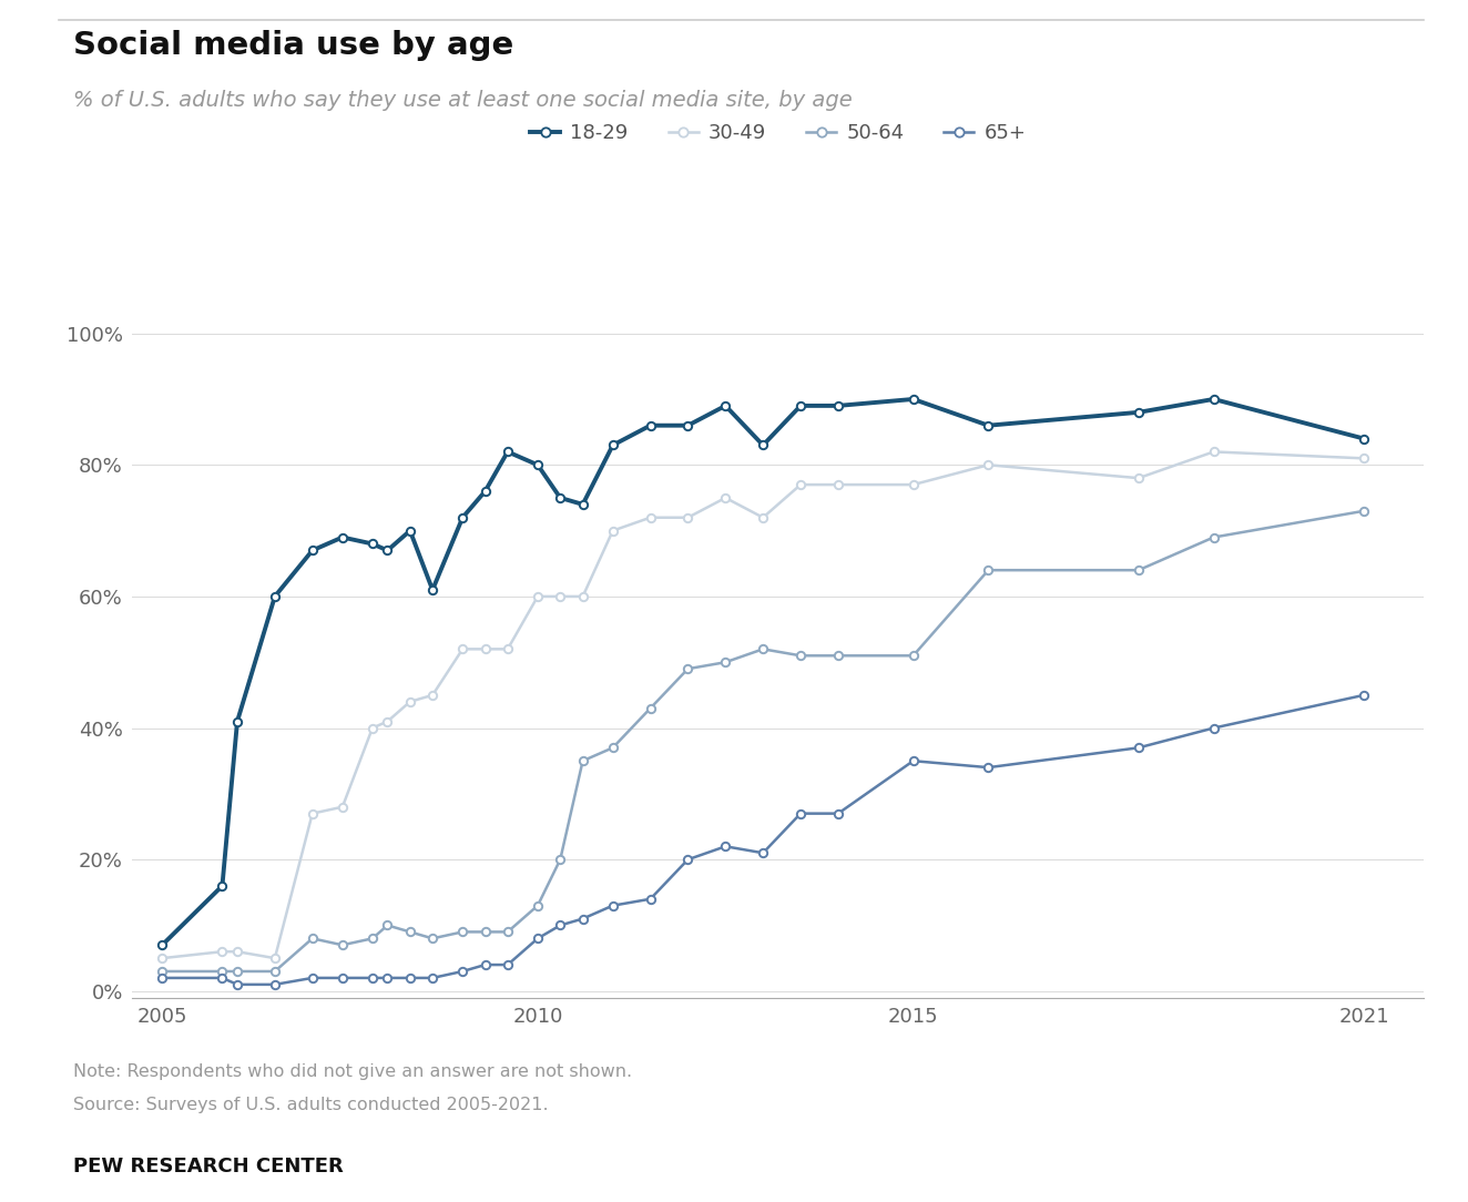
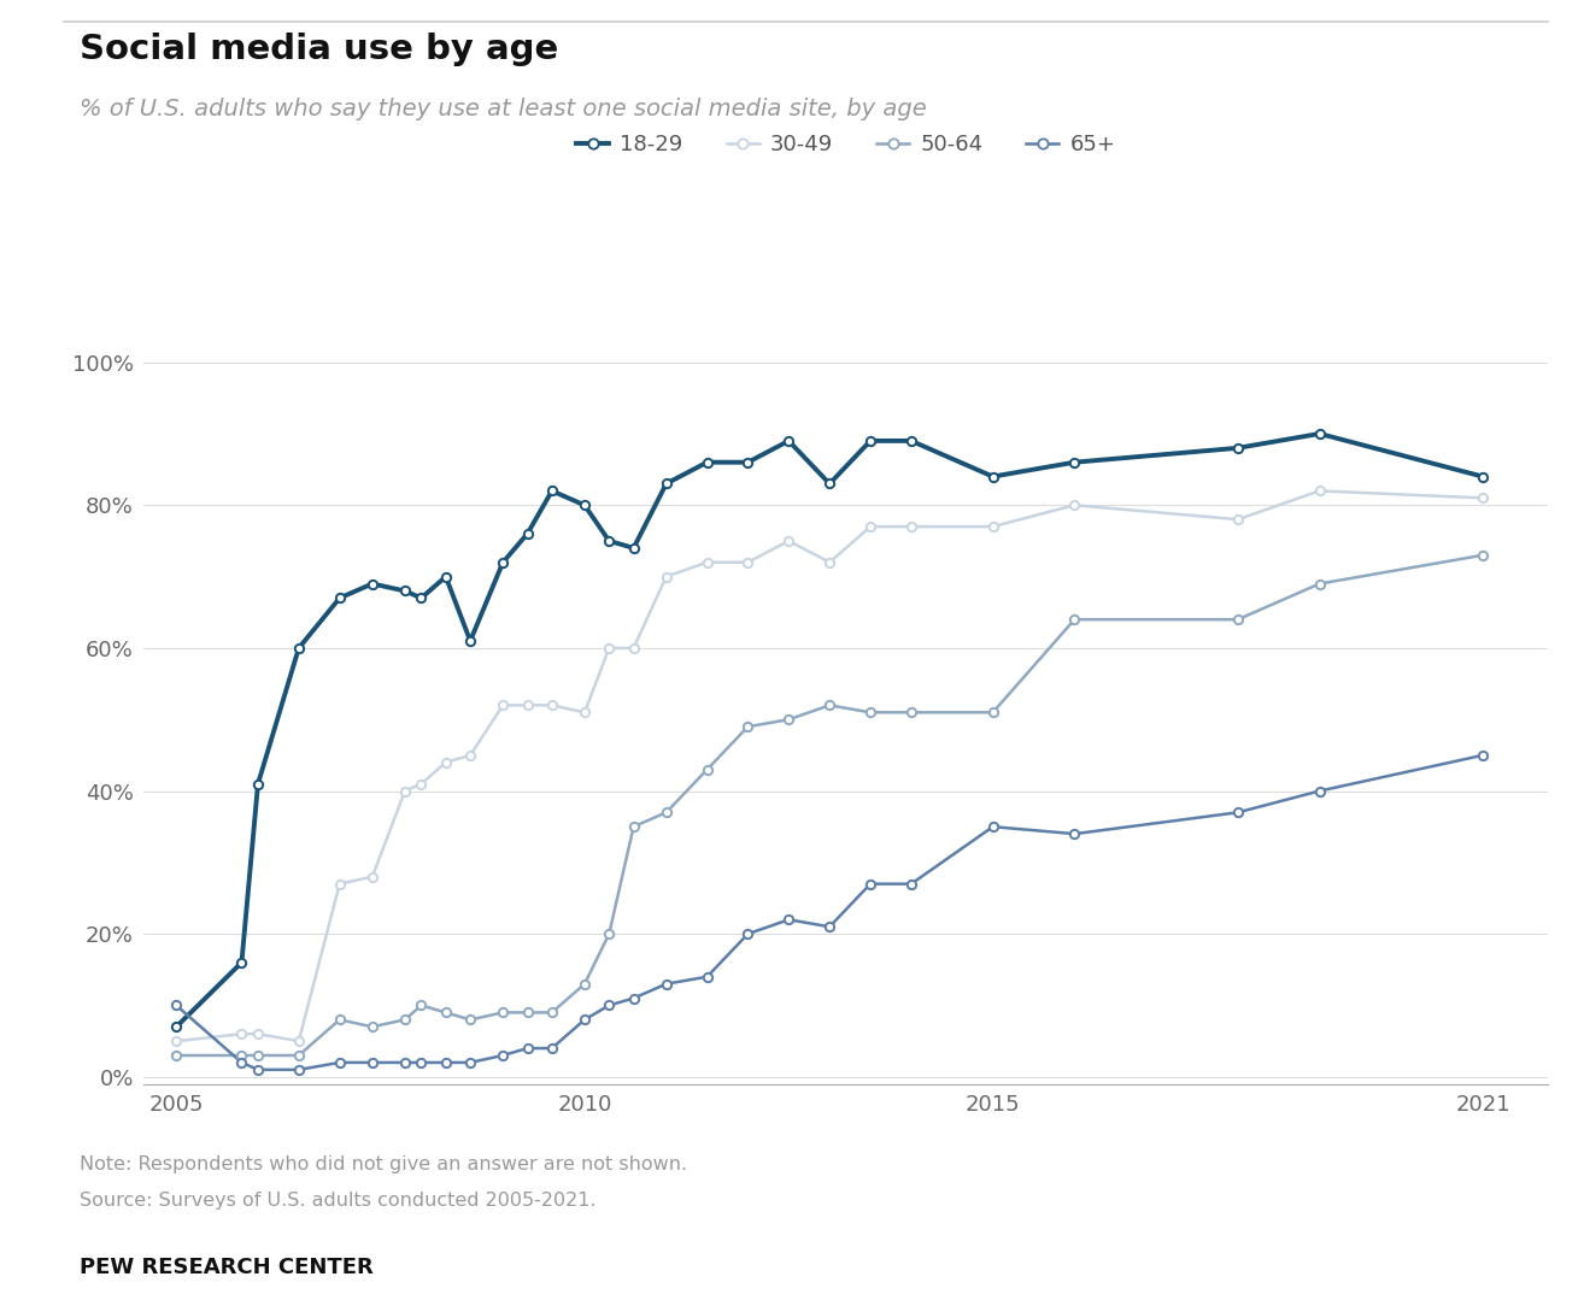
65+/2005: 2% -> 10%
30-49/2010: 60% -> 51%
18-29/2015: 90% -> 84%
